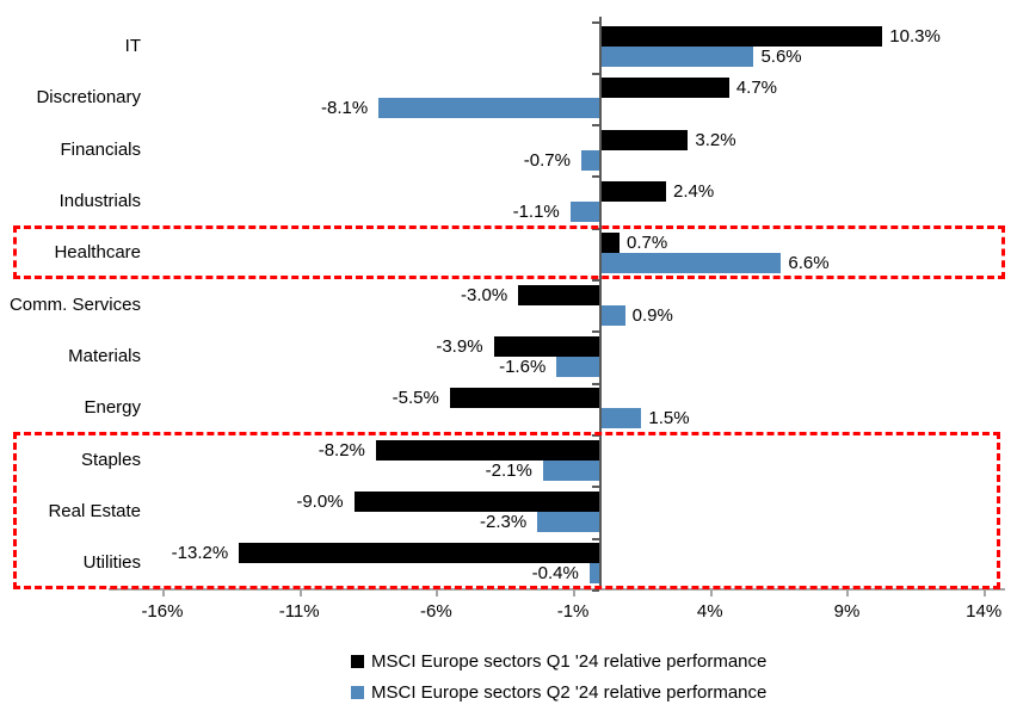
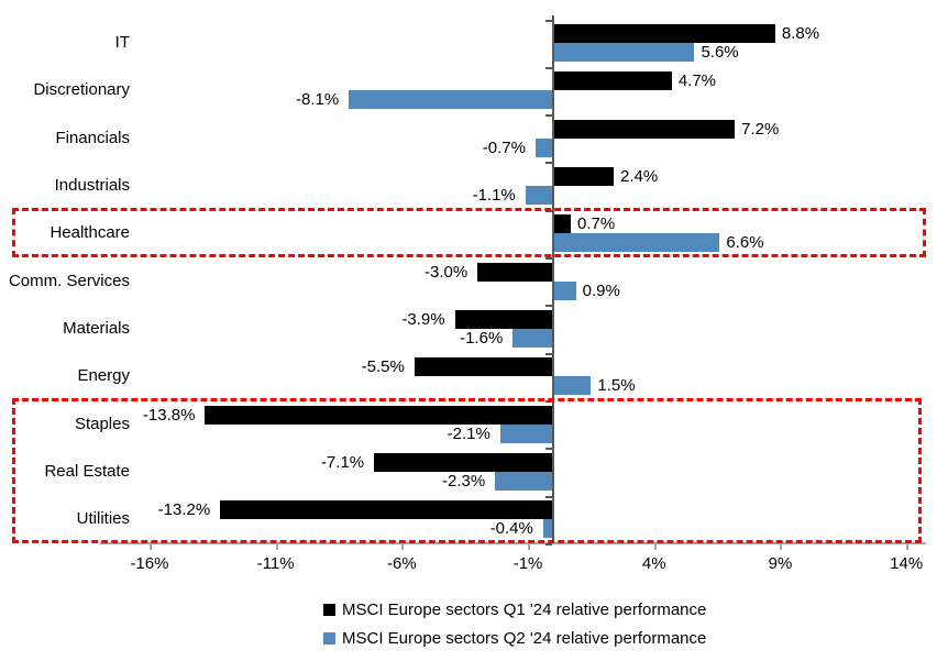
MSCI Europe sectors Q1 '24 relative performance/IT: 10.3% -> 8.8%
MSCI Europe sectors Q1 '24 relative performance/Financials: 3.2% -> 7.2%
MSCI Europe sectors Q1 '24 relative performance/Staples: -8.2% -> -13.8%
MSCI Europe sectors Q1 '24 relative performance/Real Estate: -9.0% -> -7.1%
